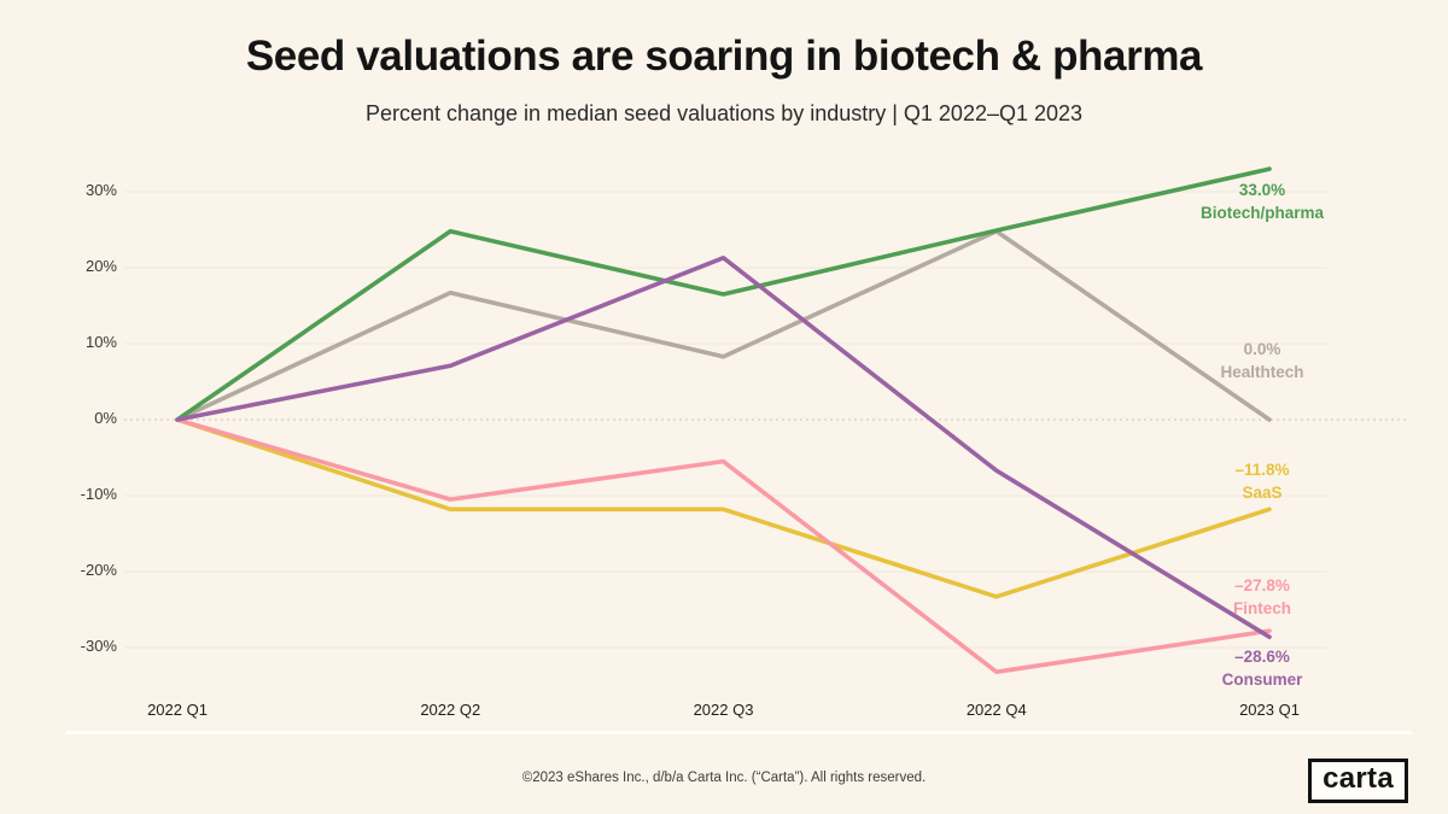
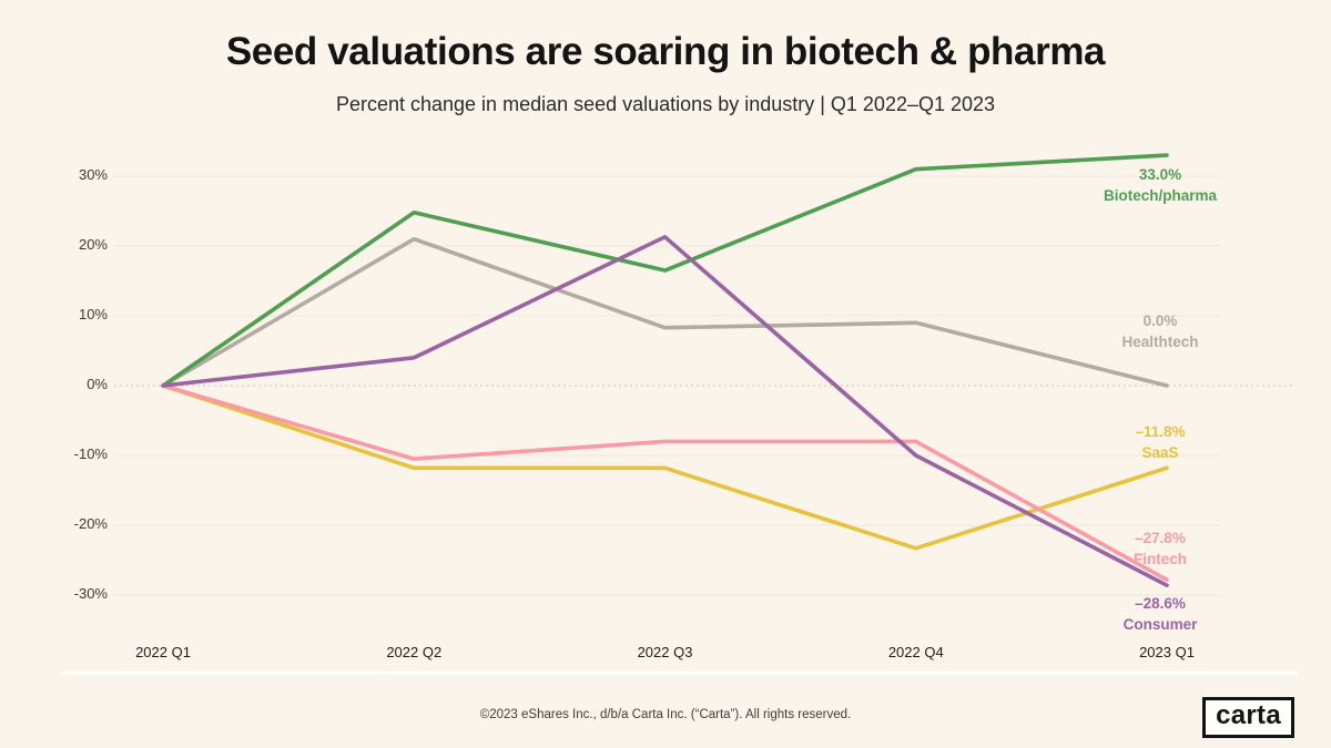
Healthtech/2022 Q2: 17% -> 21%
Consumer/2022 Q2: 7% -> 4%
Fintech/2022 Q3: -6% -> -8%
Healthtech/2022 Q4: 25% -> 9%
Biotech/pharma/2022 Q4: 25% -> 31%
Fintech/2022 Q4: -33% -> -8%
Consumer/2022 Q4: -7% -> -10%
